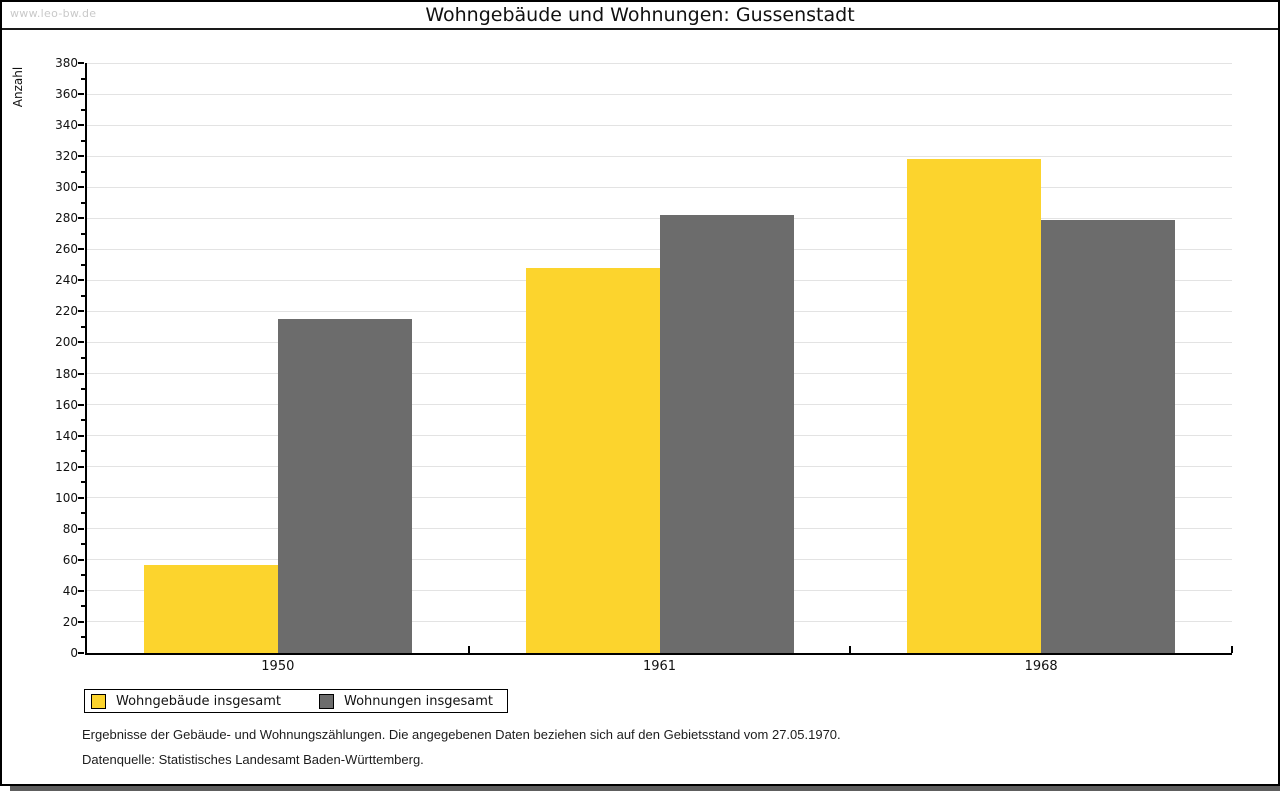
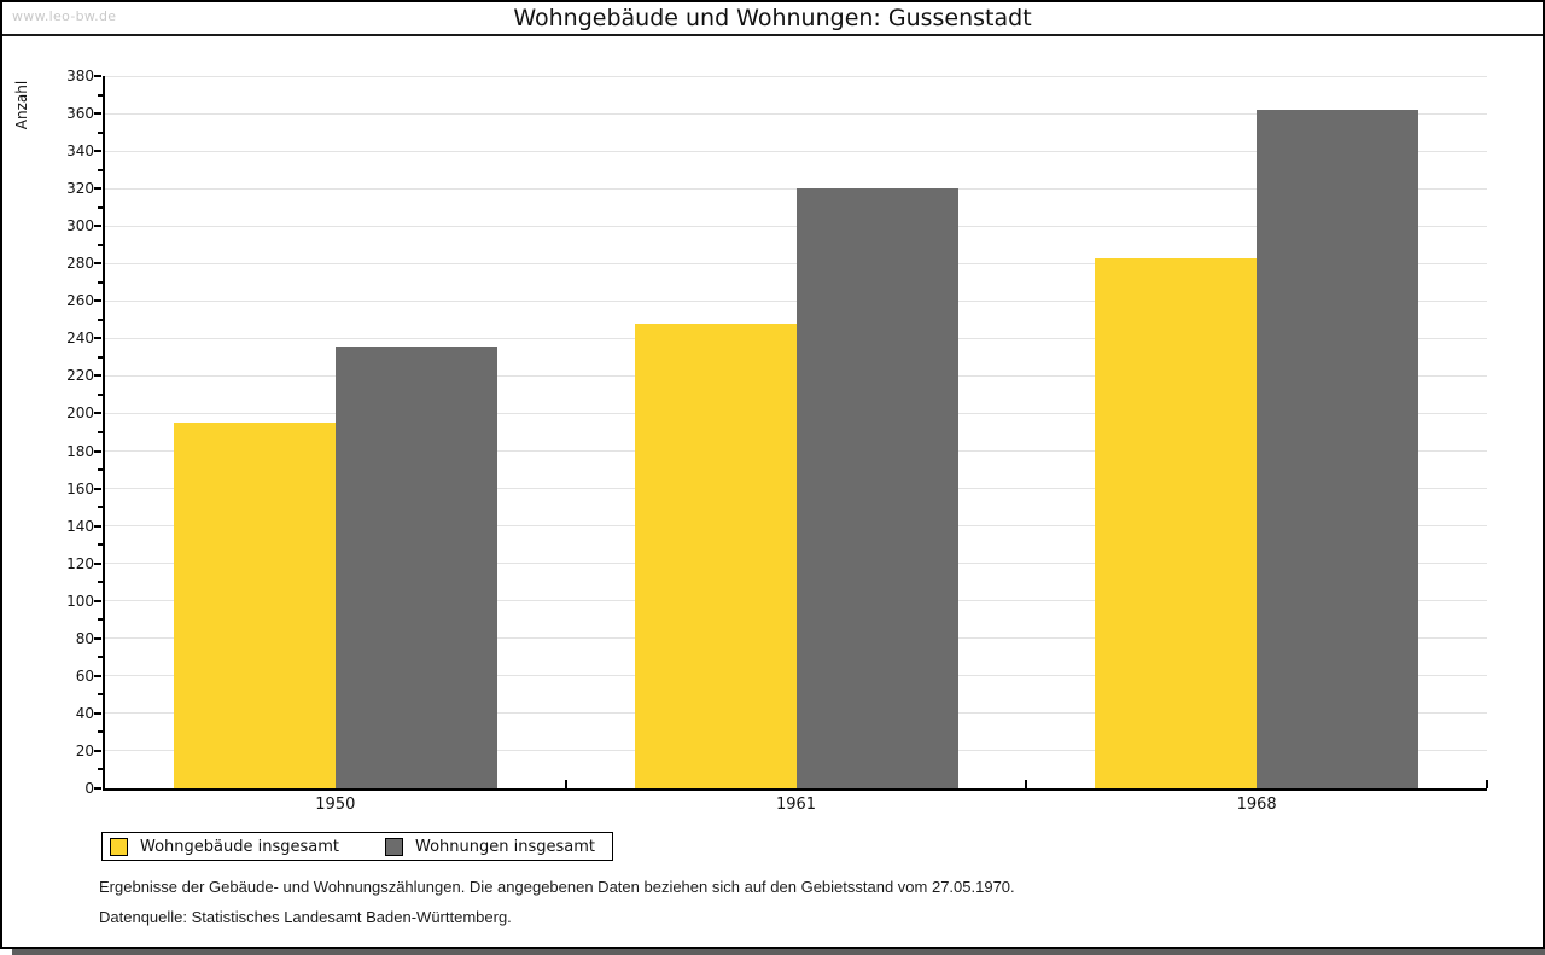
Wohngebäude insgesamt/1950: 57 -> 195
Wohnungen insgesamt/1950: 215 -> 236
Wohnungen insgesamt/1961: 282 -> 320
Wohngebäude insgesamt/1968: 318 -> 283
Wohnungen insgesamt/1968: 279 -> 362
